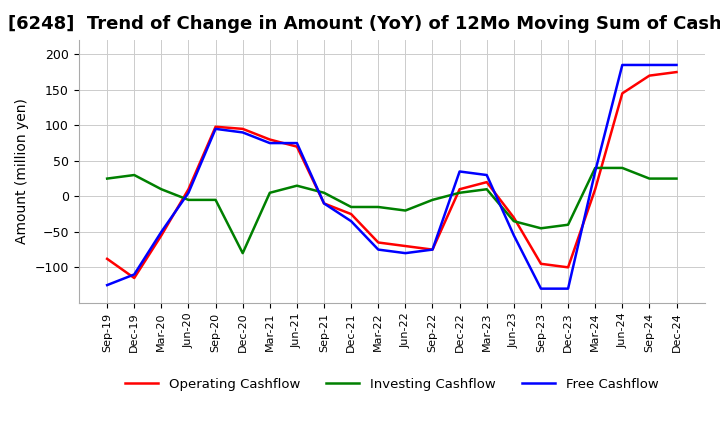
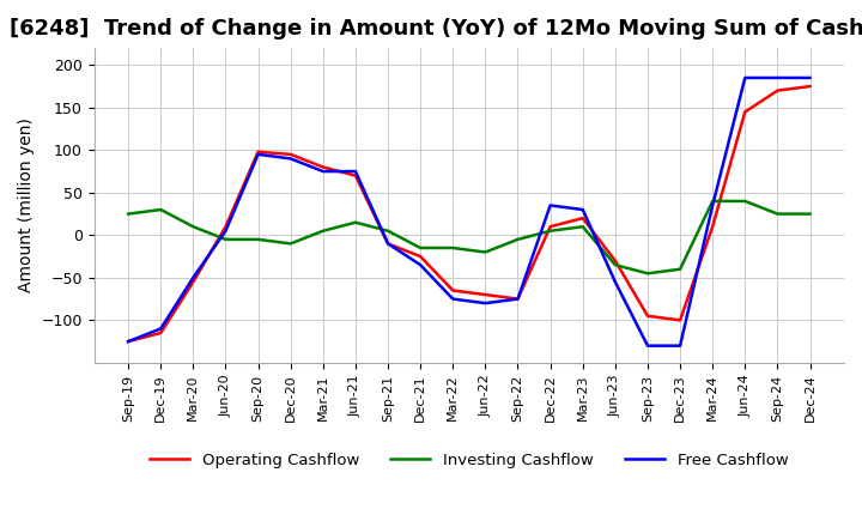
Operating Cashflow/Sep-19: -88 -> -125
Investing Cashflow/Dec-20: -80 -> -10
